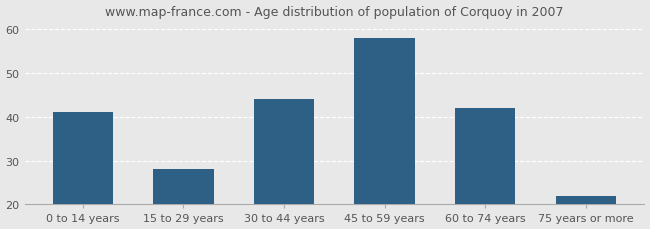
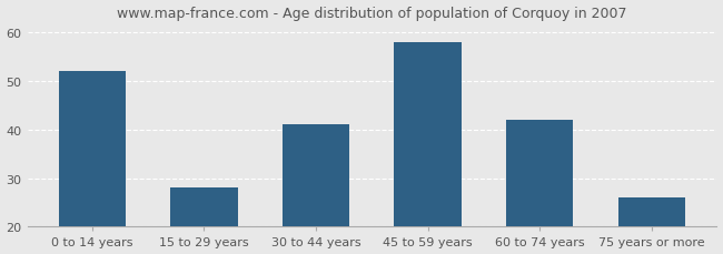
0 to 14 years: 41 -> 52
30 to 44 years: 44 -> 41
75 years or more: 22 -> 26
